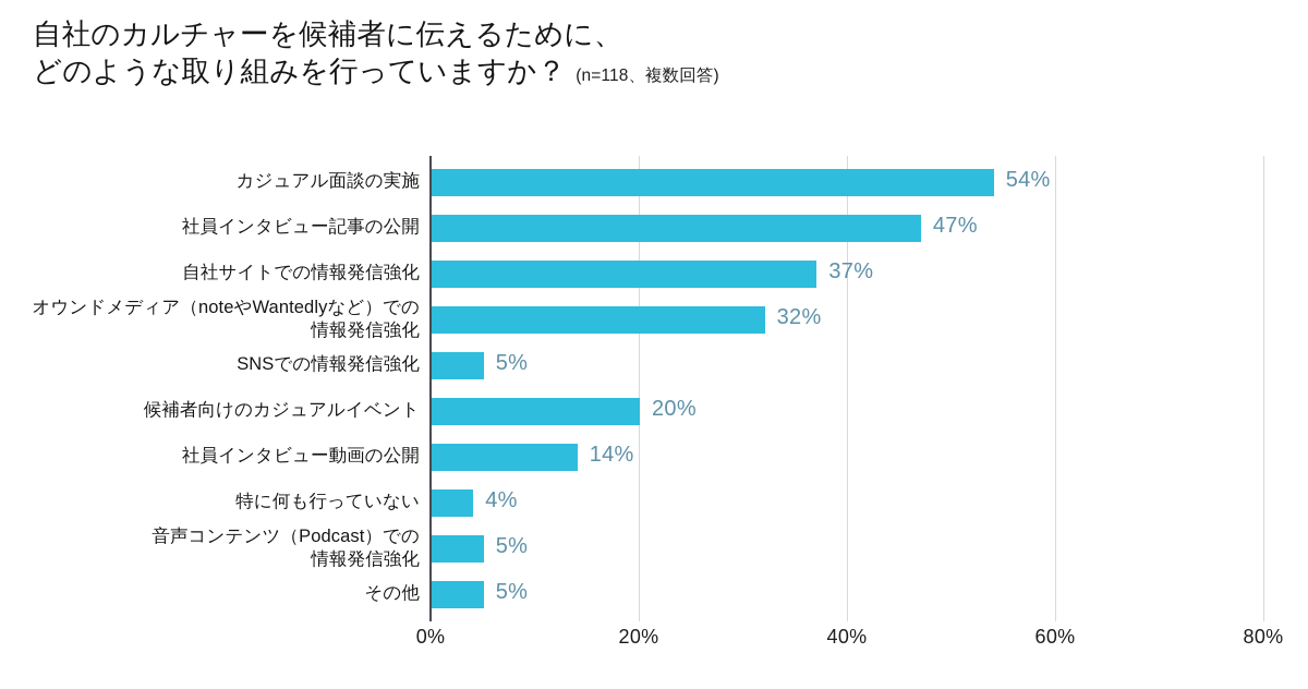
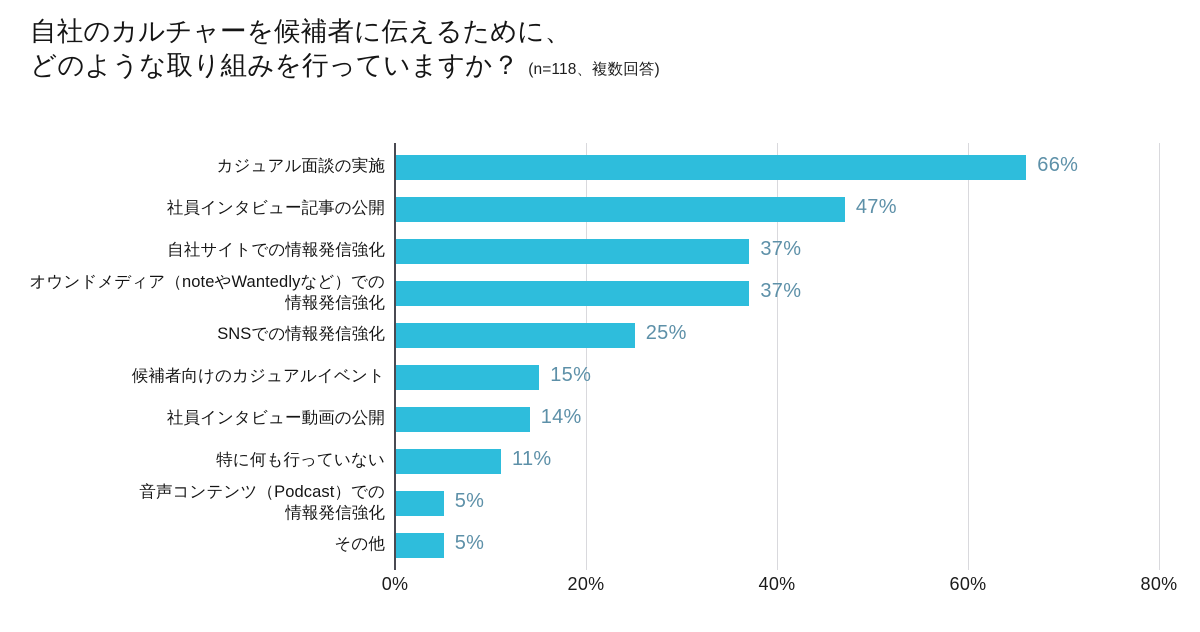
カジュアル面談の実施: 54% -> 66%
オウンドメディア（noteやWantedlyなど）での 情報発信強化: 32% -> 37%
SNSでの情報発信強化: 5% -> 25%
候補者向けのカジュアルイベント: 20% -> 15%
特に何も行っていない: 4% -> 11%
